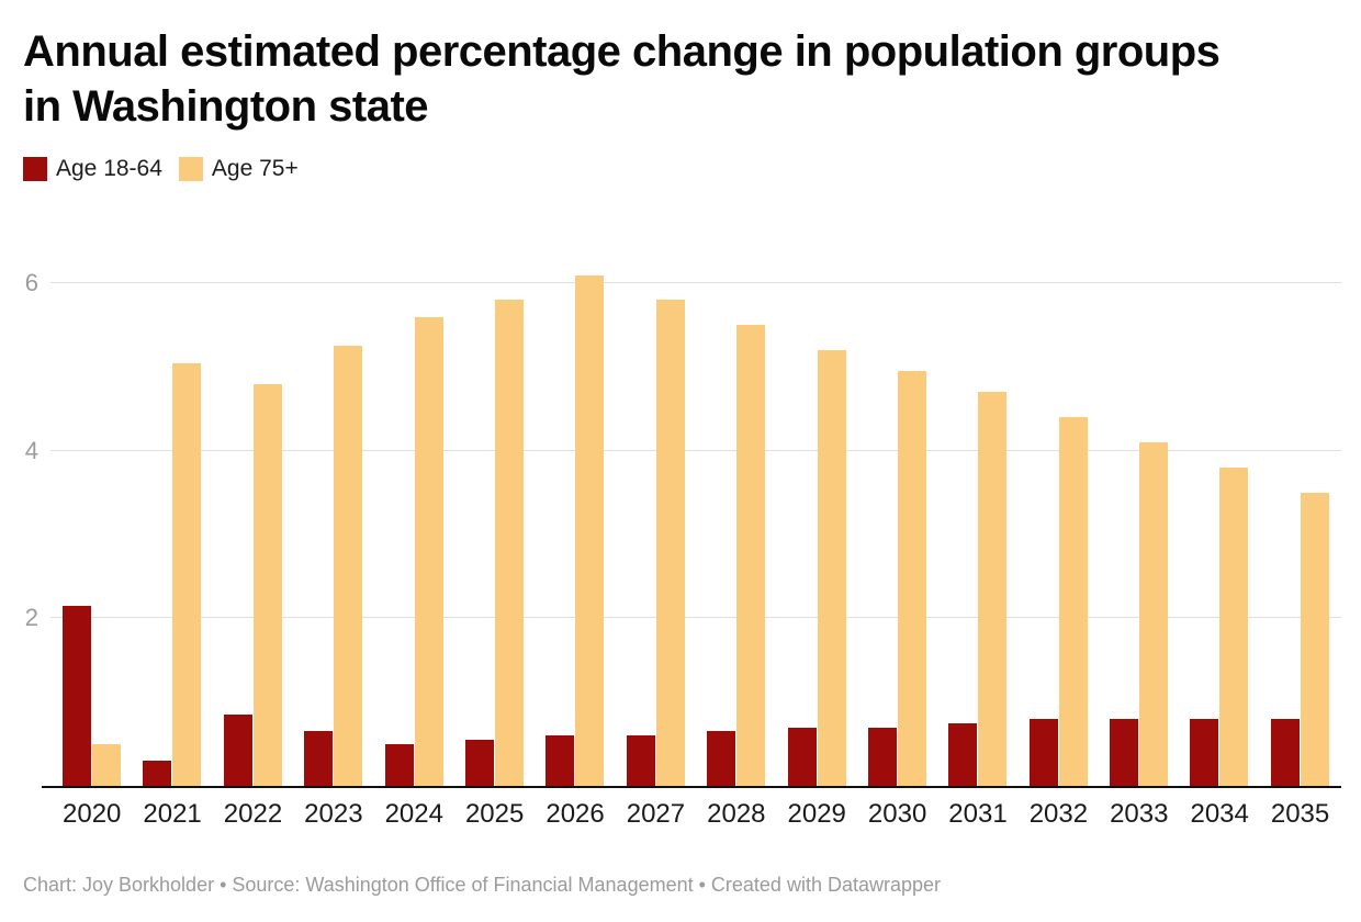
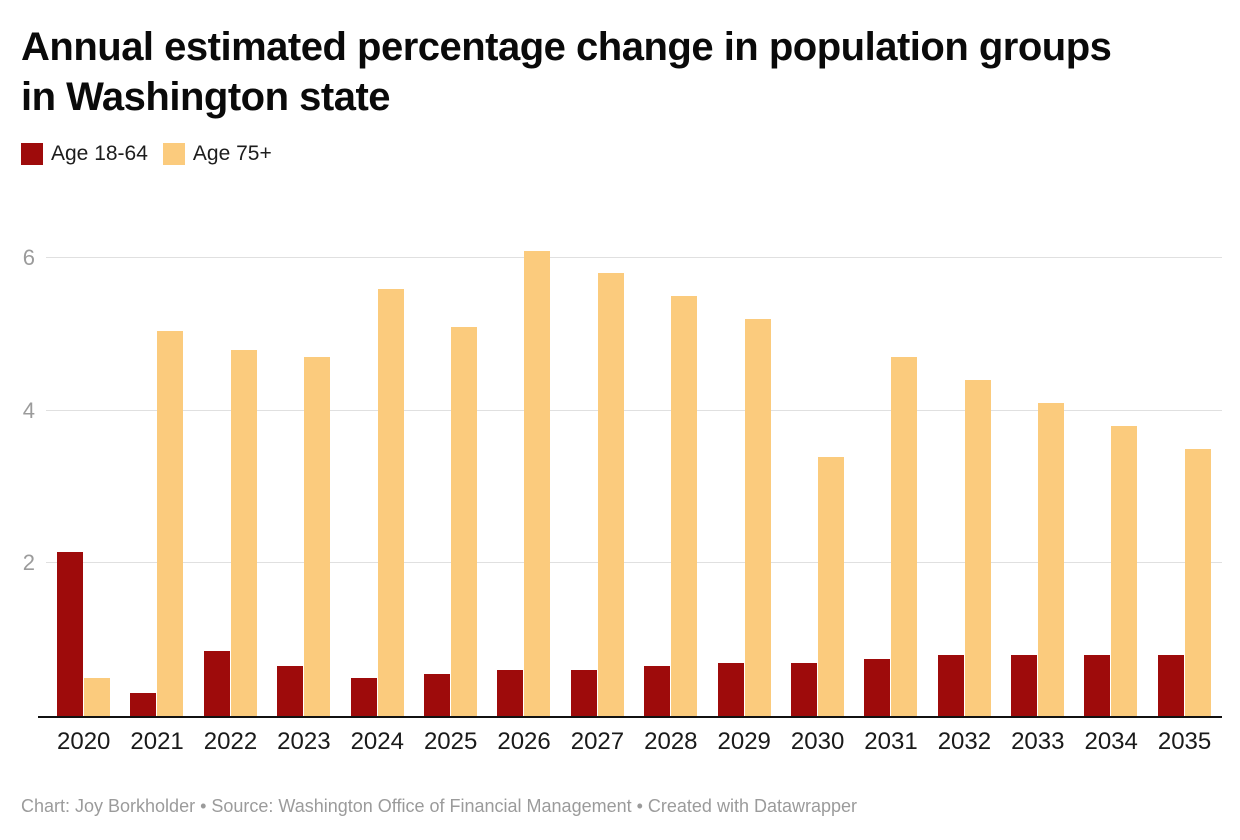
Age 75+/2023: 5.2 -> 4.7
Age 75+/2025: 5.8 -> 5.1
Age 75+/2030: 5.0 -> 3.4
